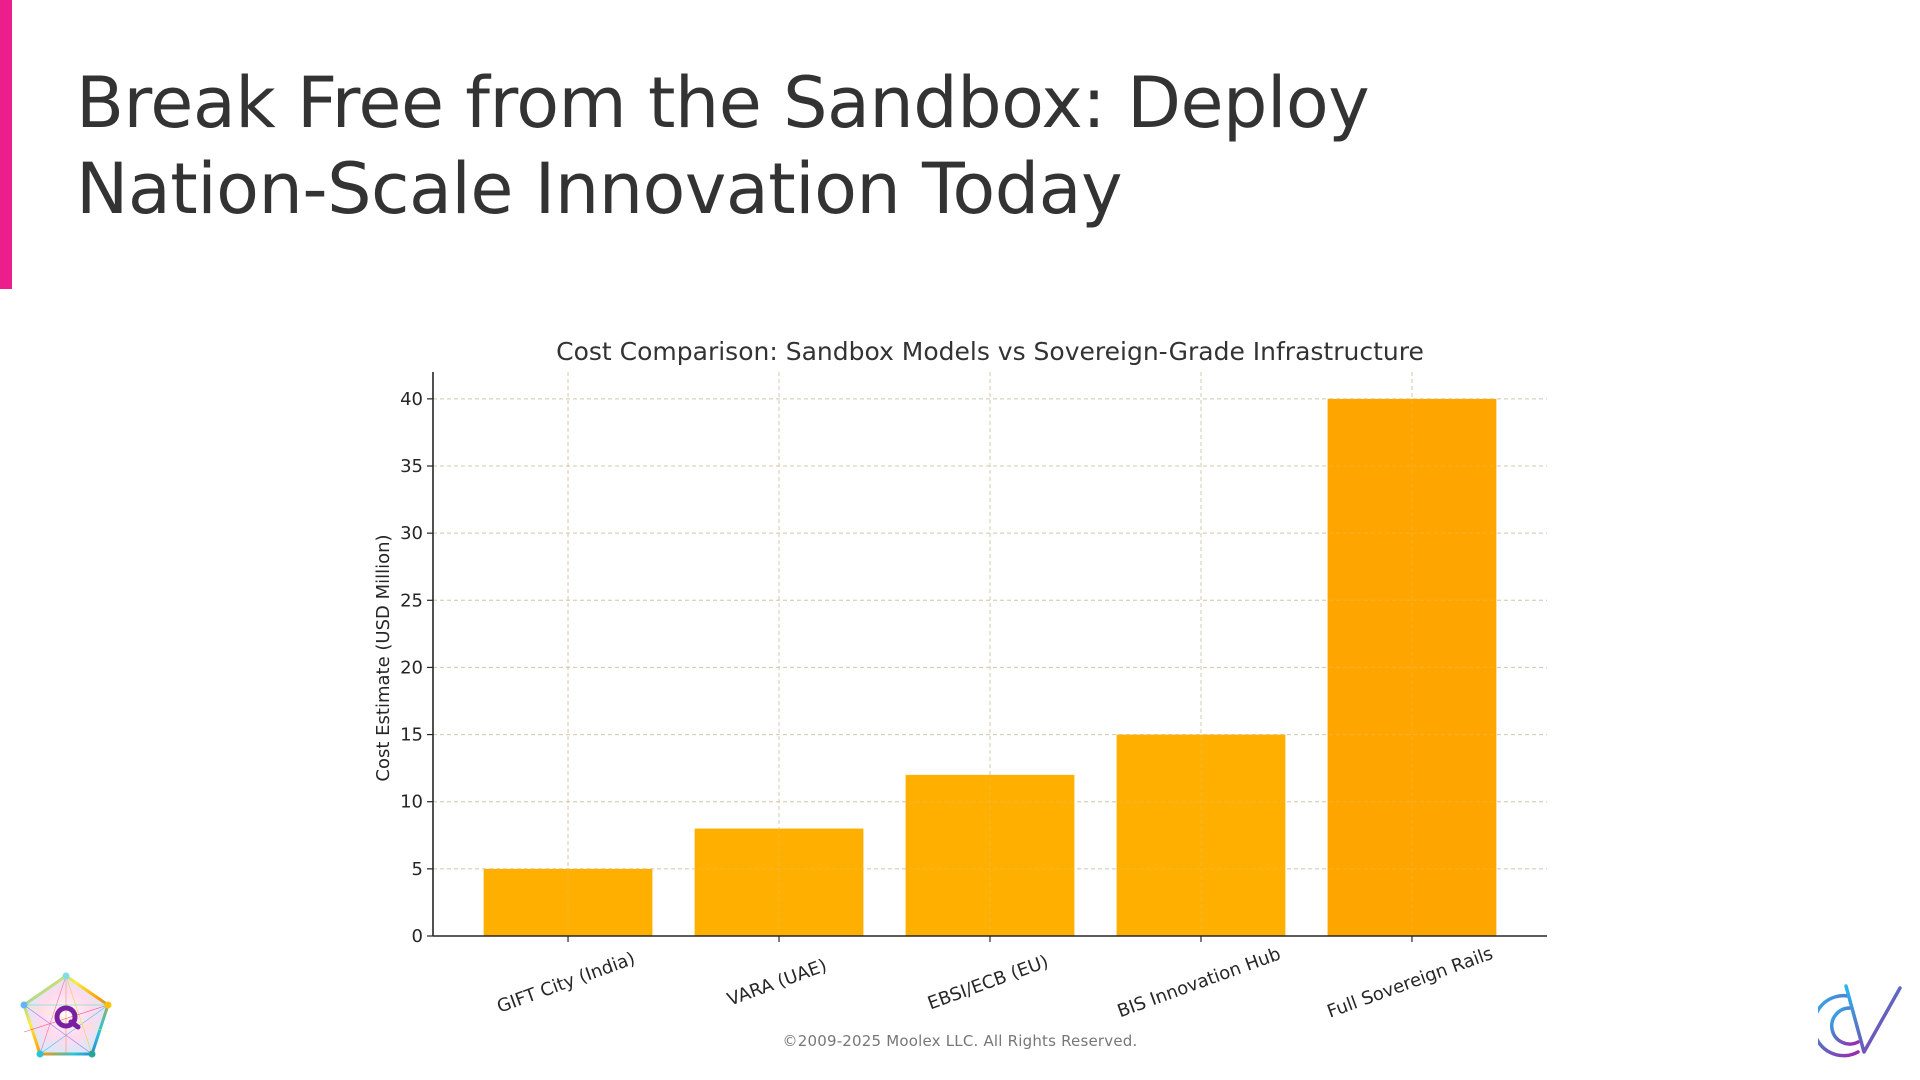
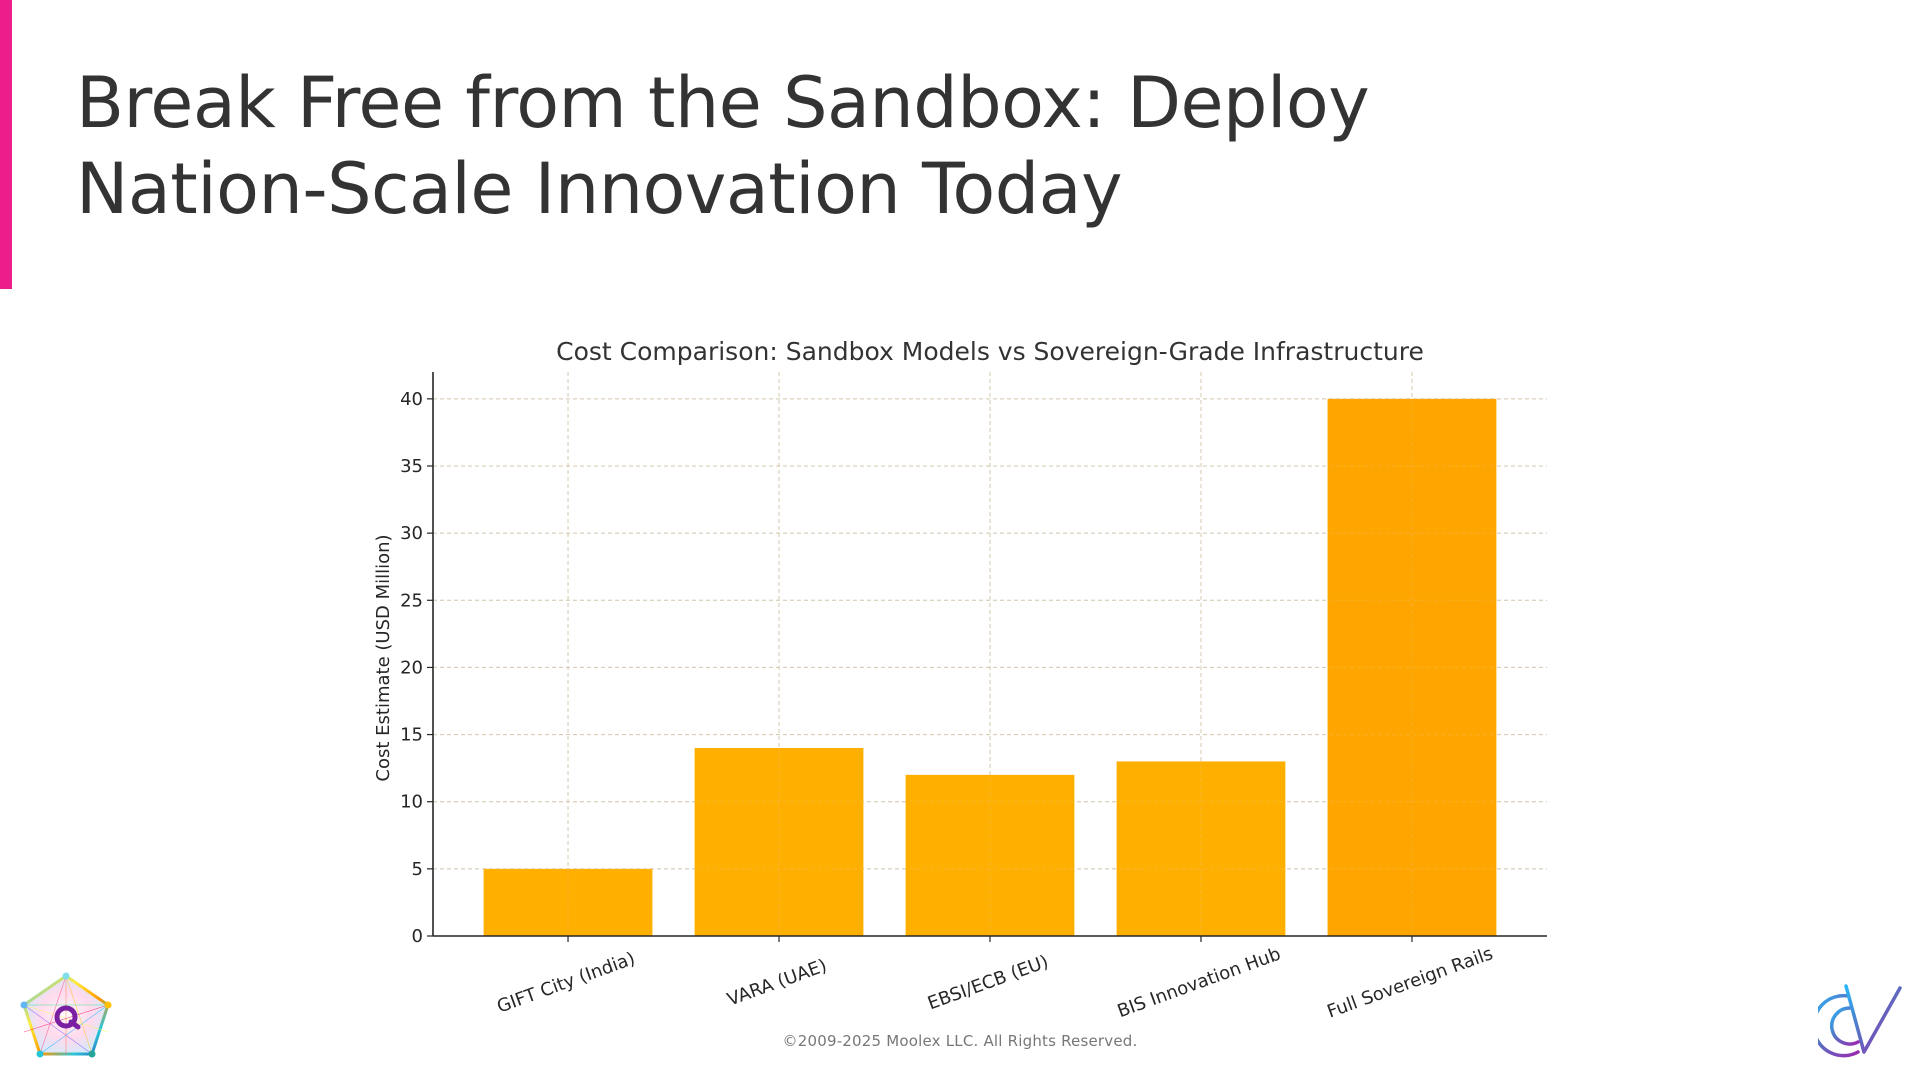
VARA (UAE): 8 -> 14
BIS Innovation Hub: 15 -> 13
